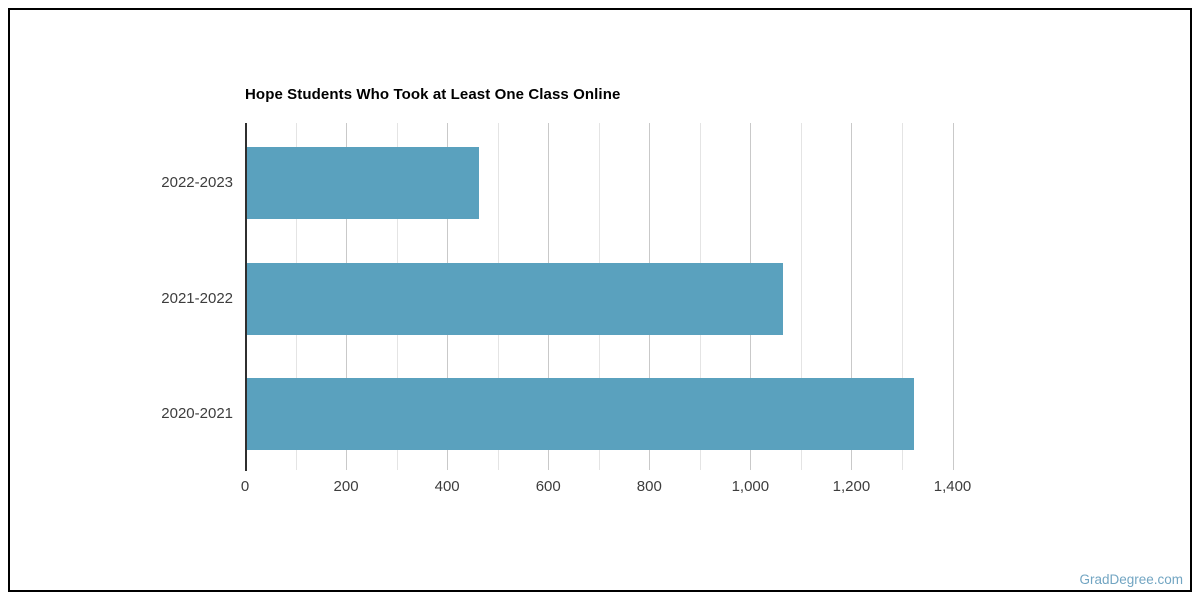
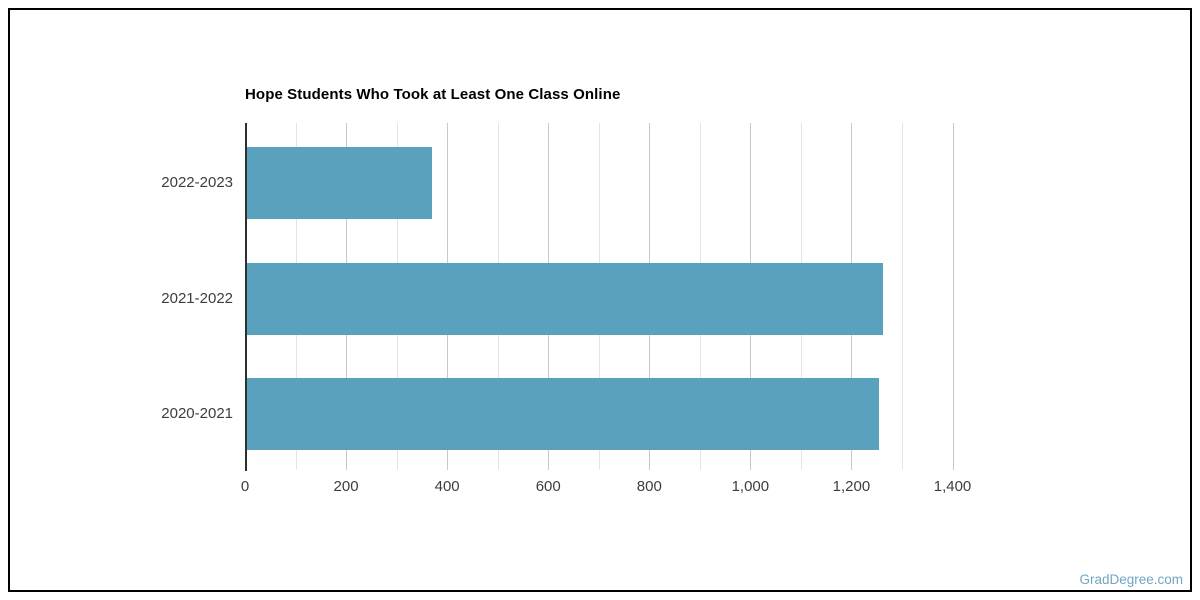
2022-2023: 460 -> 370
2021-2022: 1060 -> 1260
2020-2021: 1320 -> 1250
